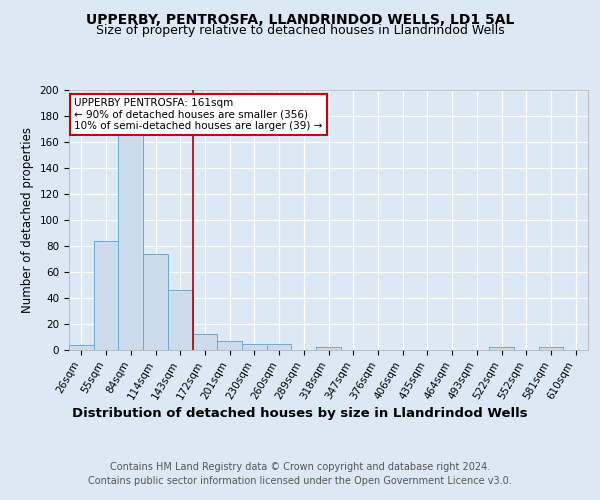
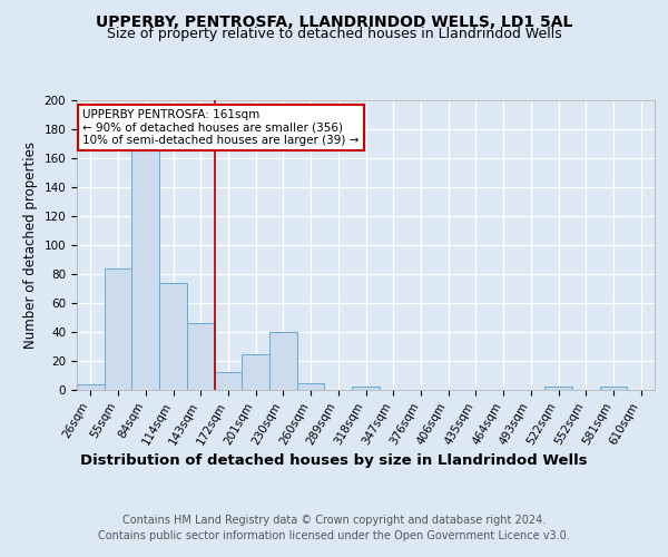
201sqm: 7 -> 25
230sqm: 5 -> 40
